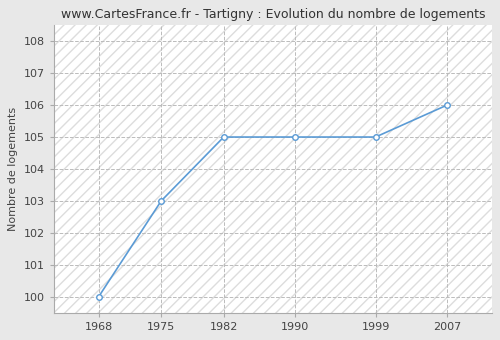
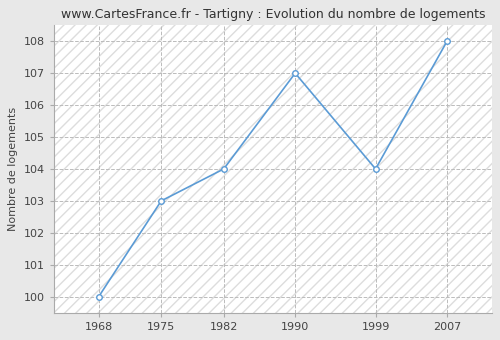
1982: 105 -> 104
1990: 105 -> 107
1999: 105 -> 104
2007: 106 -> 108
